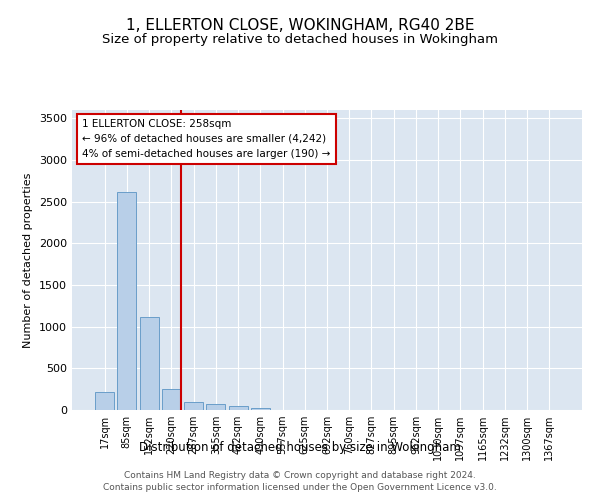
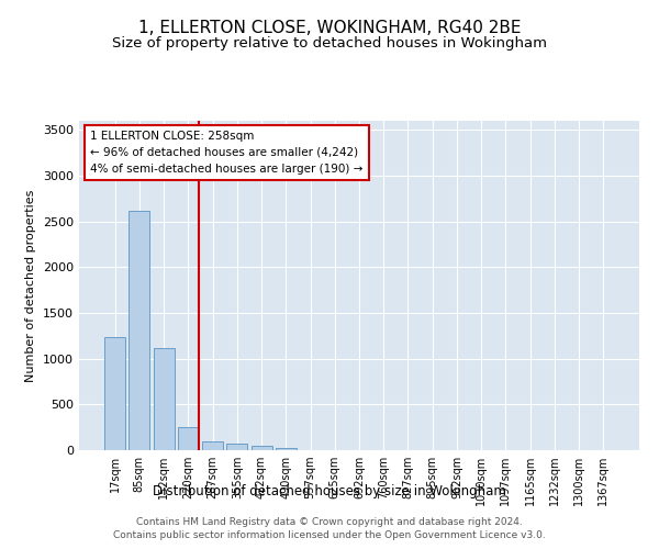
17sqm: 220 -> 1240
